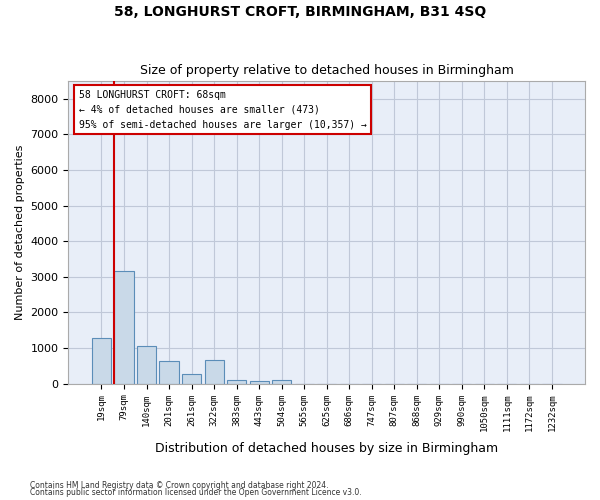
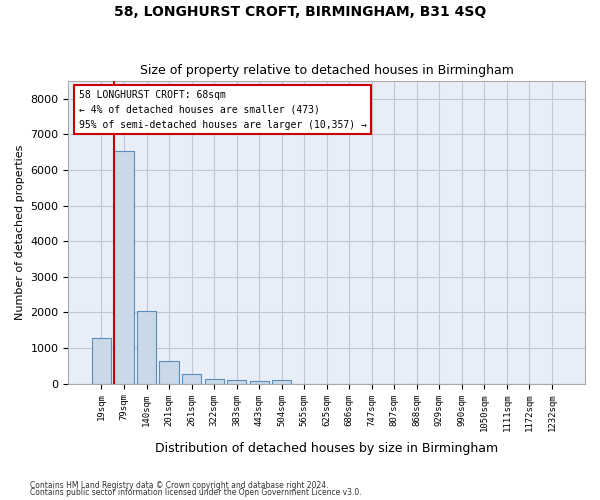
79sqm: 3150 -> 6520
140sqm: 1050 -> 2050
322sqm: 650 -> 140
